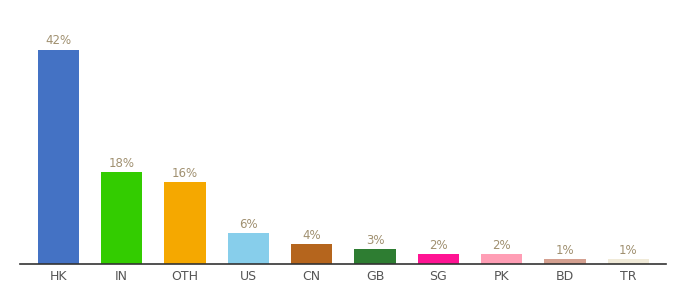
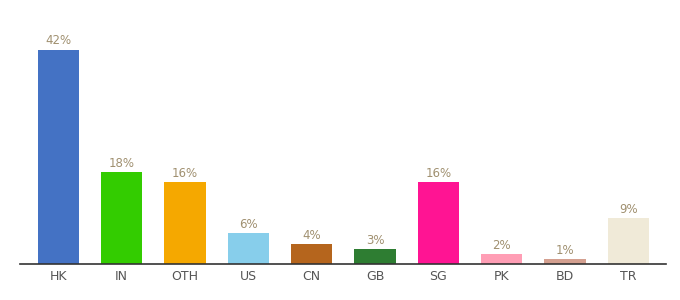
SG: 2% -> 16%
TR: 1% -> 9%
